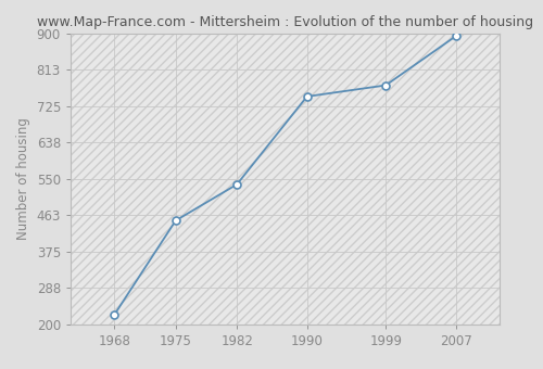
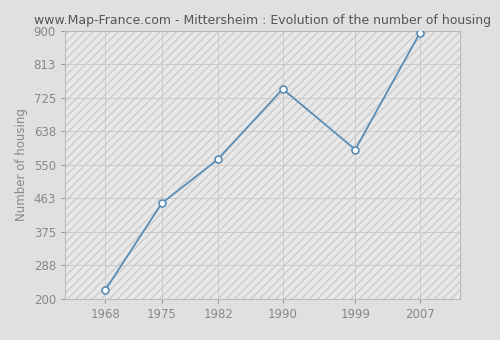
1982: 537 -> 565
1999: 775 -> 590
